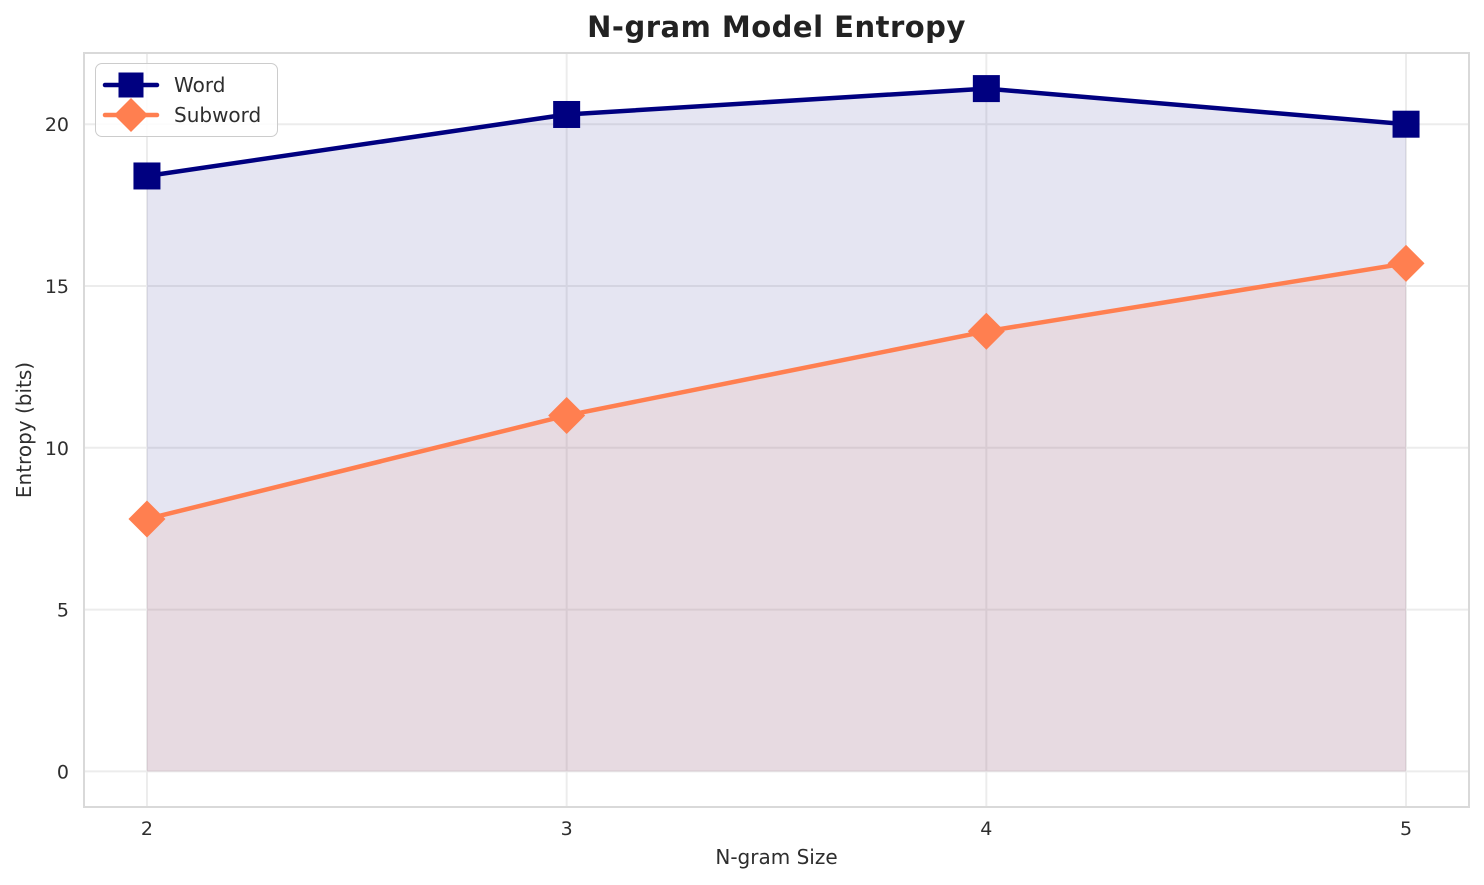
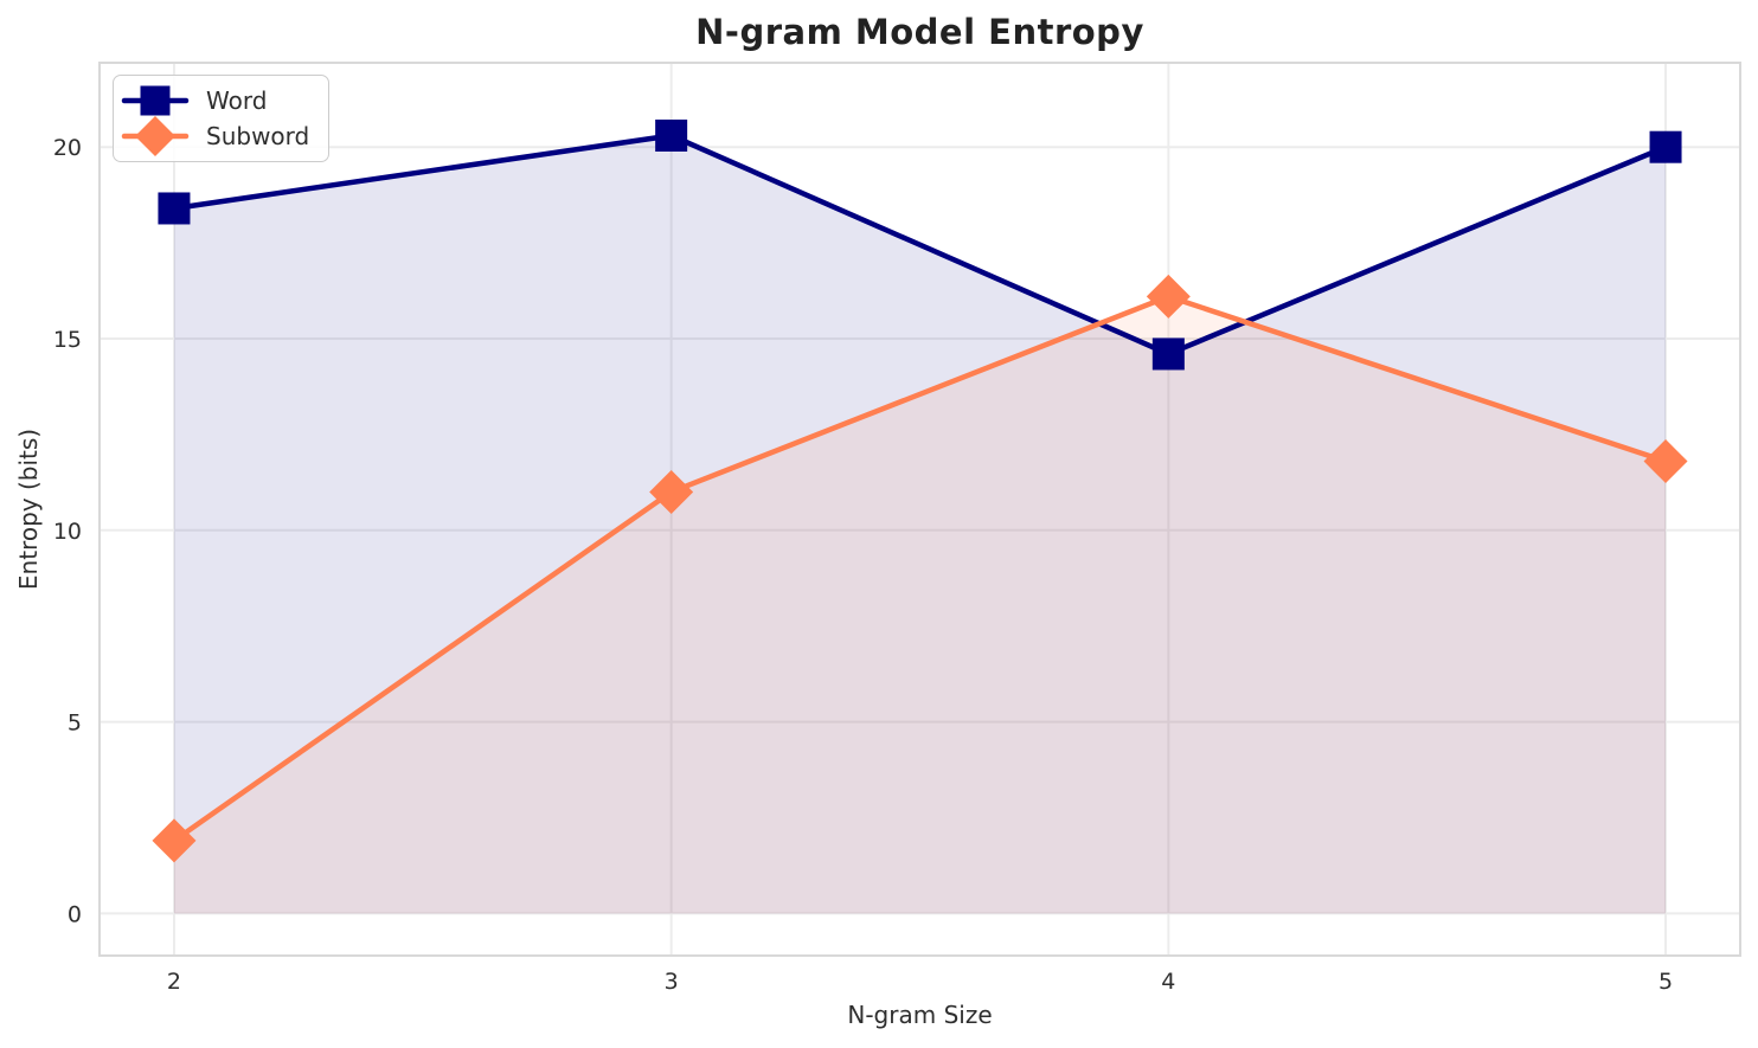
Subword/2: 7.8 -> 1.9
Word/4: 21.1 -> 14.6
Subword/4: 13.6 -> 16.1
Subword/5: 15.7 -> 11.8
